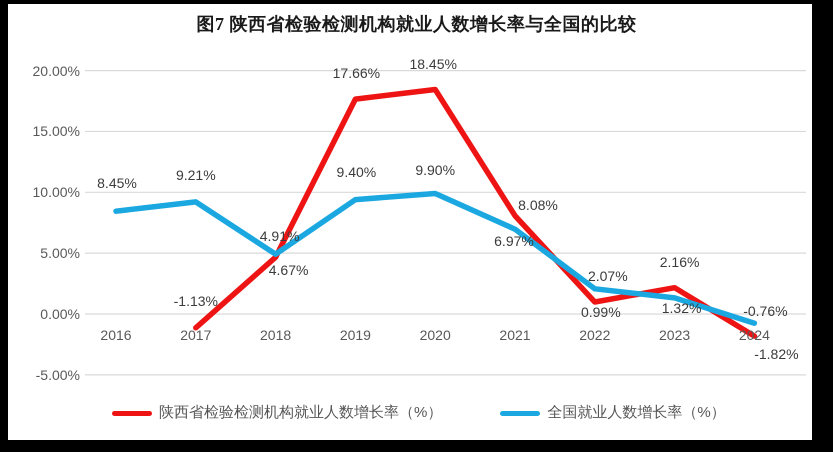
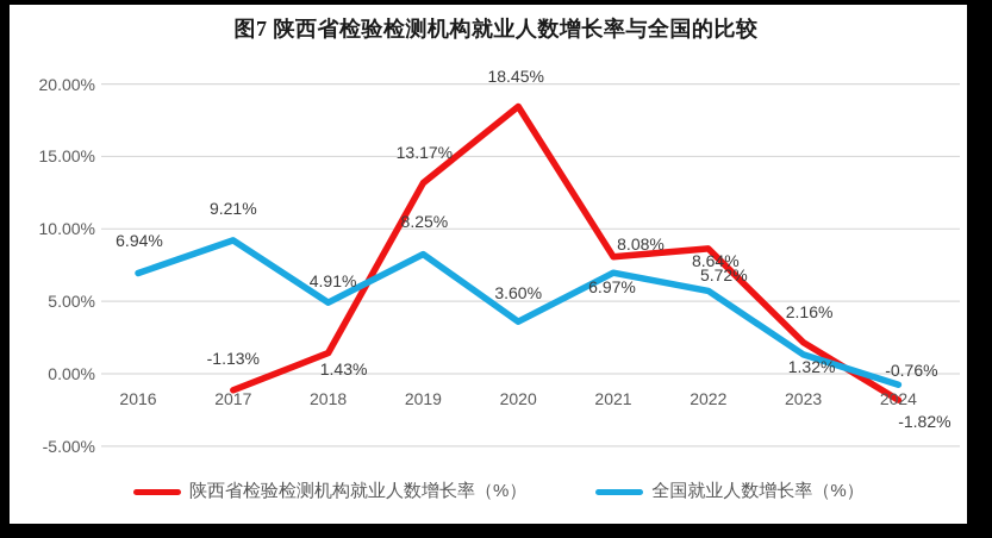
全国就业人数增长率（%）/2016: 8.45% -> 6.94%
陕西省检验检测机构就业人数增长率（%）/2018: 4.67% -> 1.43%
陕西省检验检测机构就业人数增长率（%）/2019: 17.66% -> 13.17%
全国就业人数增长率（%）/2019: 9.40% -> 8.25%
全国就业人数增长率（%）/2020: 9.90% -> 3.60%
陕西省检验检测机构就业人数增长率（%）/2022: 0.99% -> 8.64%
全国就业人数增长率（%）/2022: 2.07% -> 5.72%
